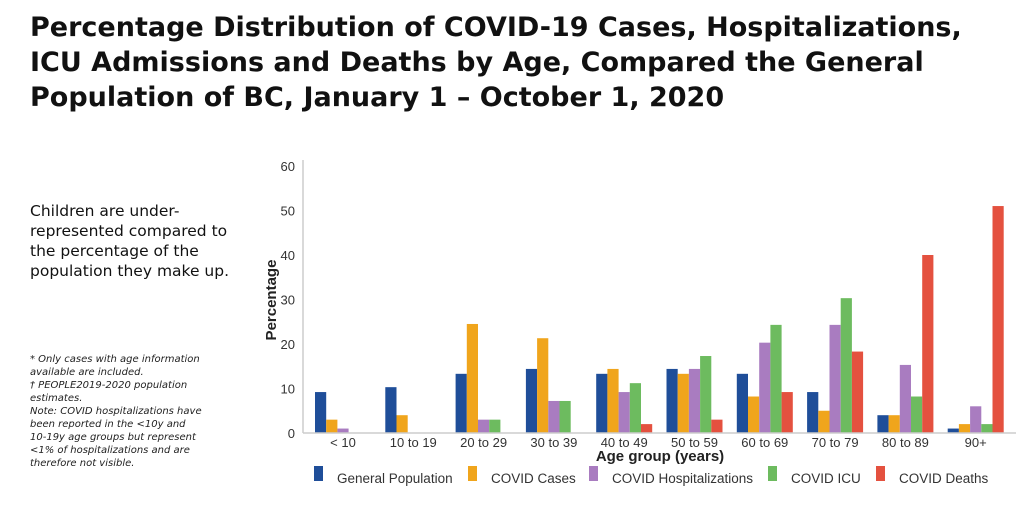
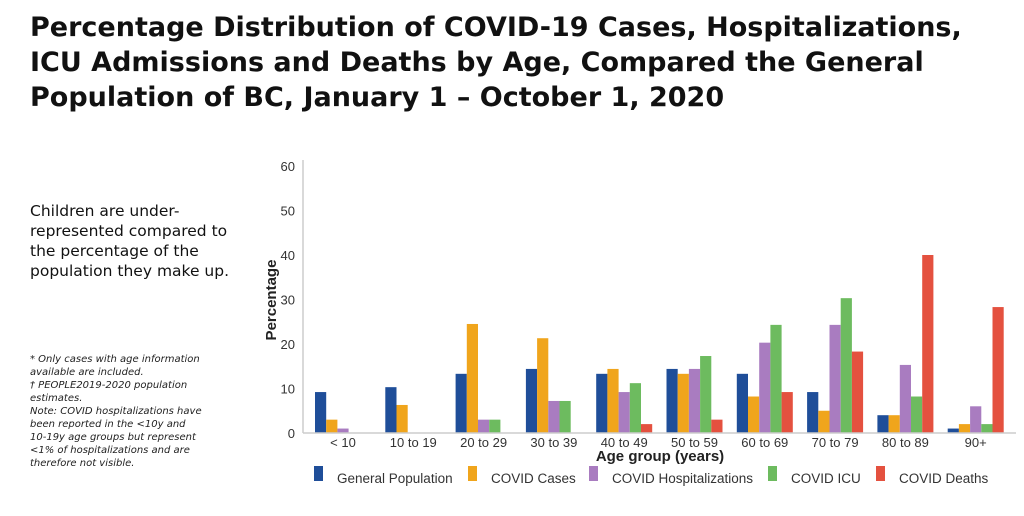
COVID Cases/10 to 19: 4 -> 6
COVID Deaths/90+: 51 -> 28
